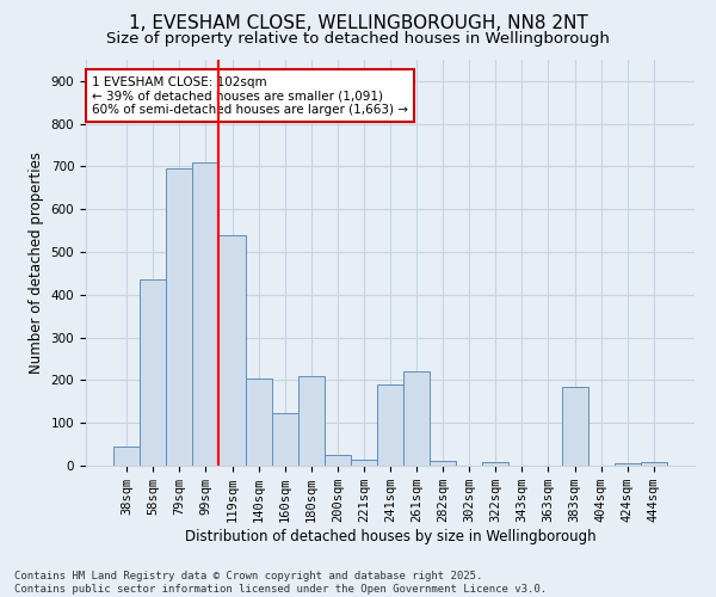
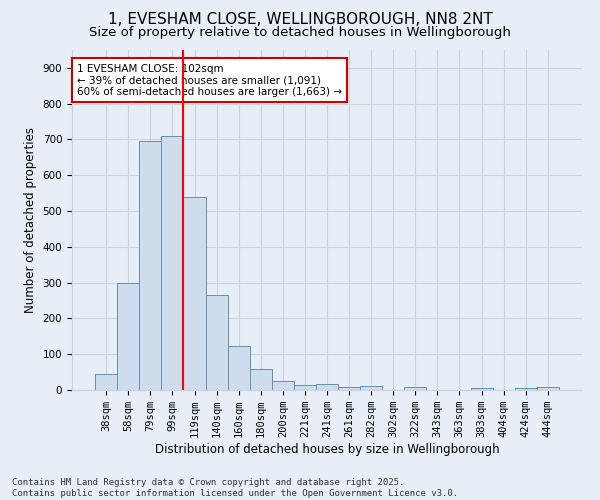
58sqm: 435 -> 300
140sqm: 205 -> 265
180sqm: 210 -> 58
241sqm: 190 -> 18
261sqm: 220 -> 8
383sqm: 185 -> 5
